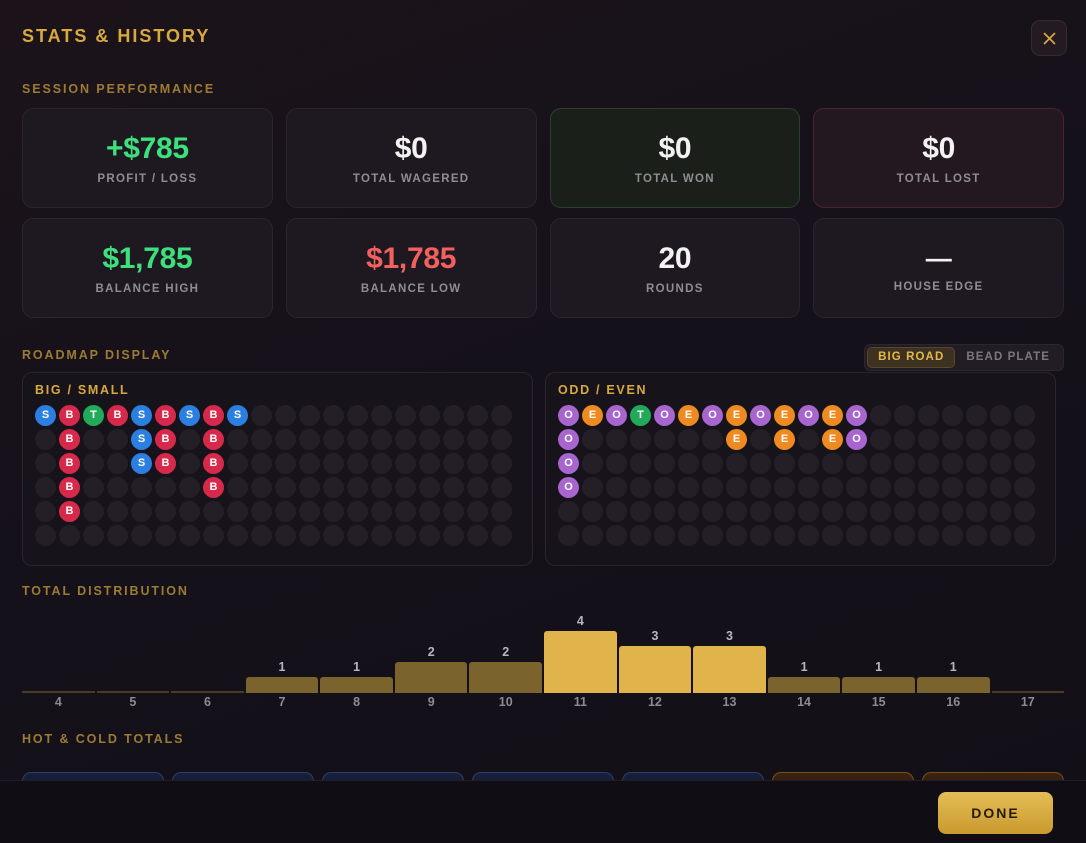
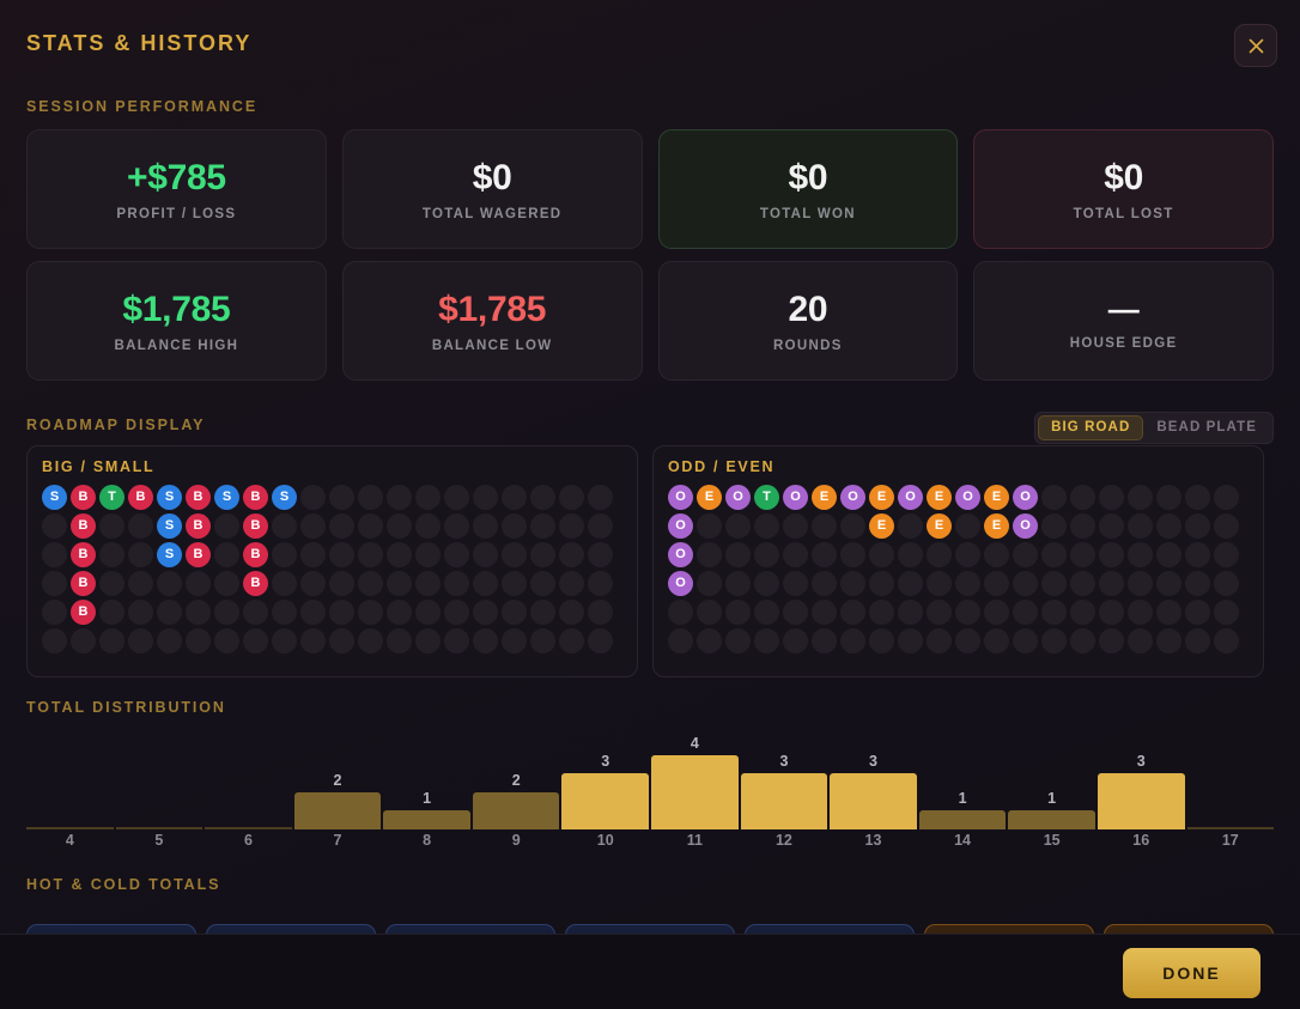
7: 1 -> 2
10: 2 -> 3
16: 1 -> 3
